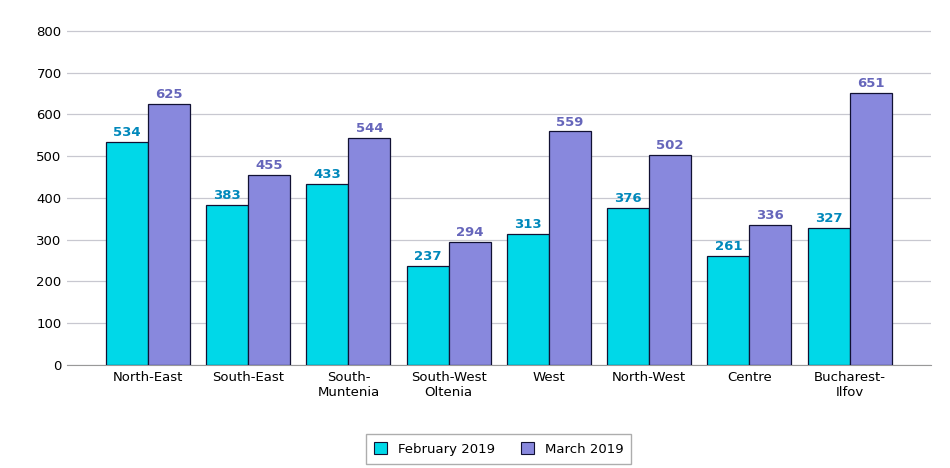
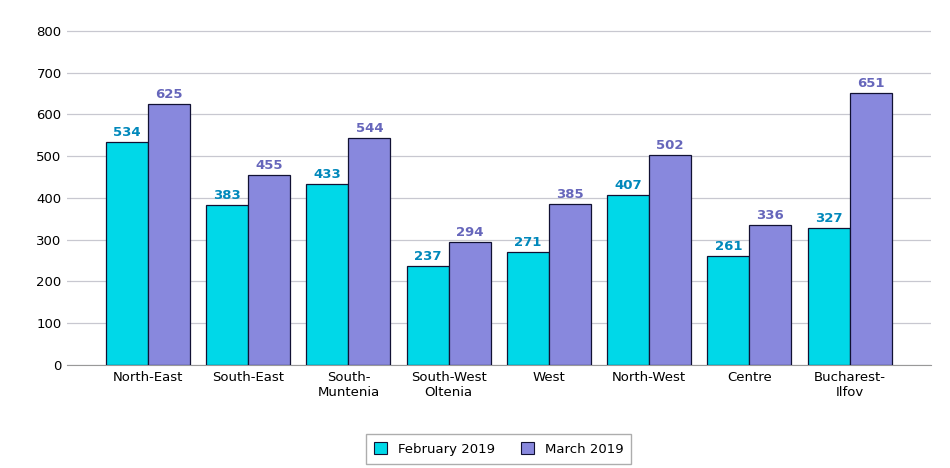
February 2019/West: 313 -> 271
March 2019/West: 559 -> 385
February 2019/North-West: 376 -> 407
